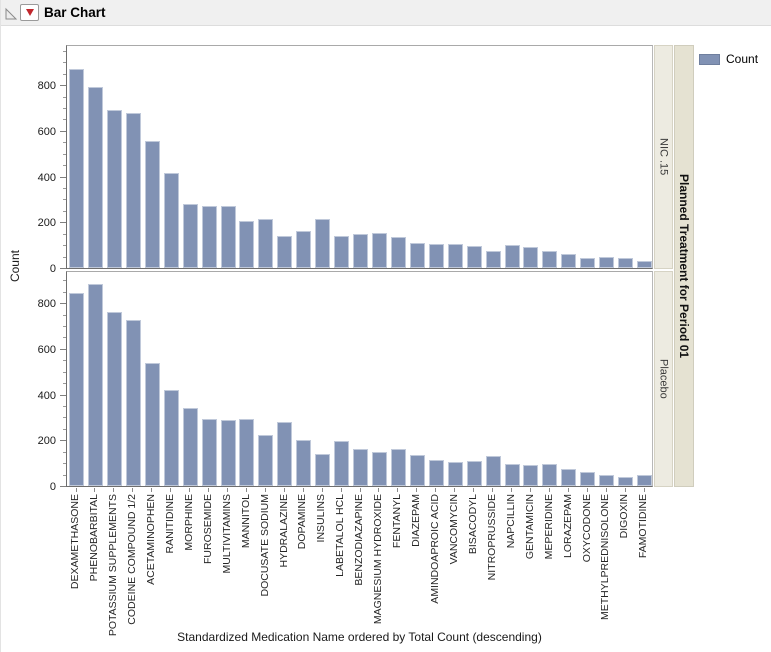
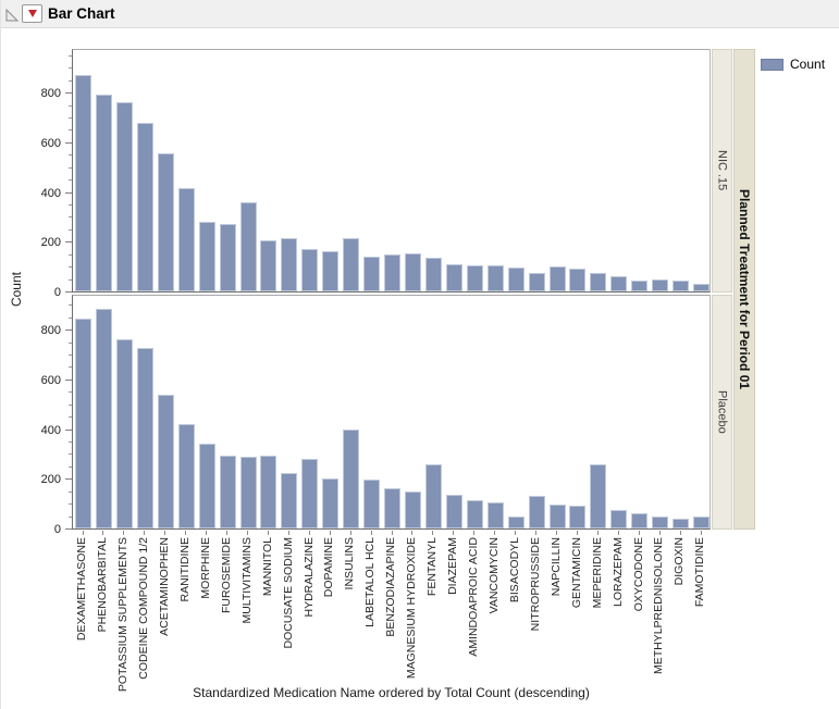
NIC .15/POTASSIUM SUPPLEMENTS: 690 -> 760
NIC .15/MULTIVITAMINS: 270 -> 360
NIC .15/HYDRALAZINE: 140 -> 170
Placebo/INSULINS: 140 -> 400
Placebo/FENTANYL: 160 -> 260
Placebo/BISACODYL: 110 -> 50
Placebo/MEPERIDINE: 100 -> 260
